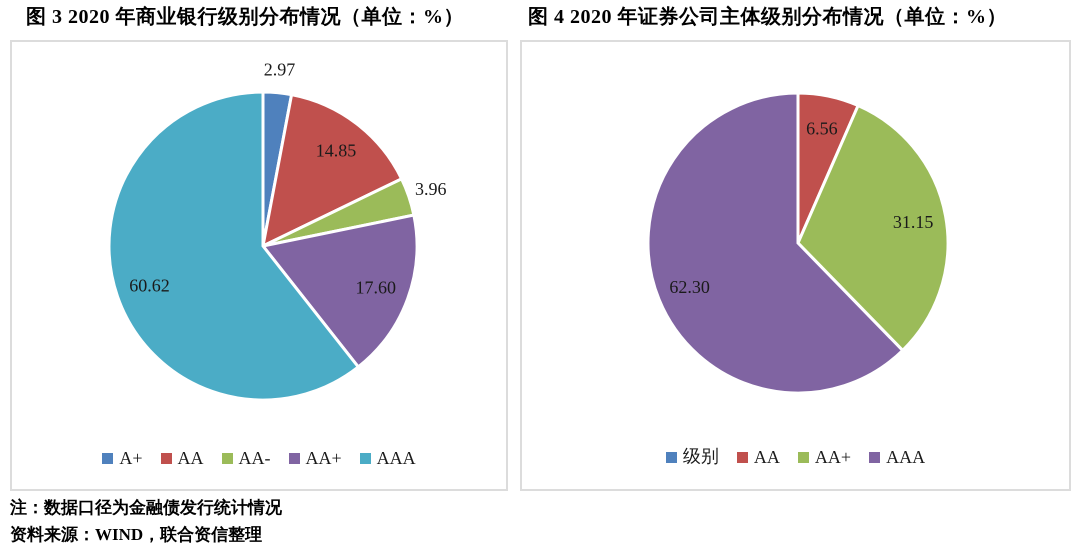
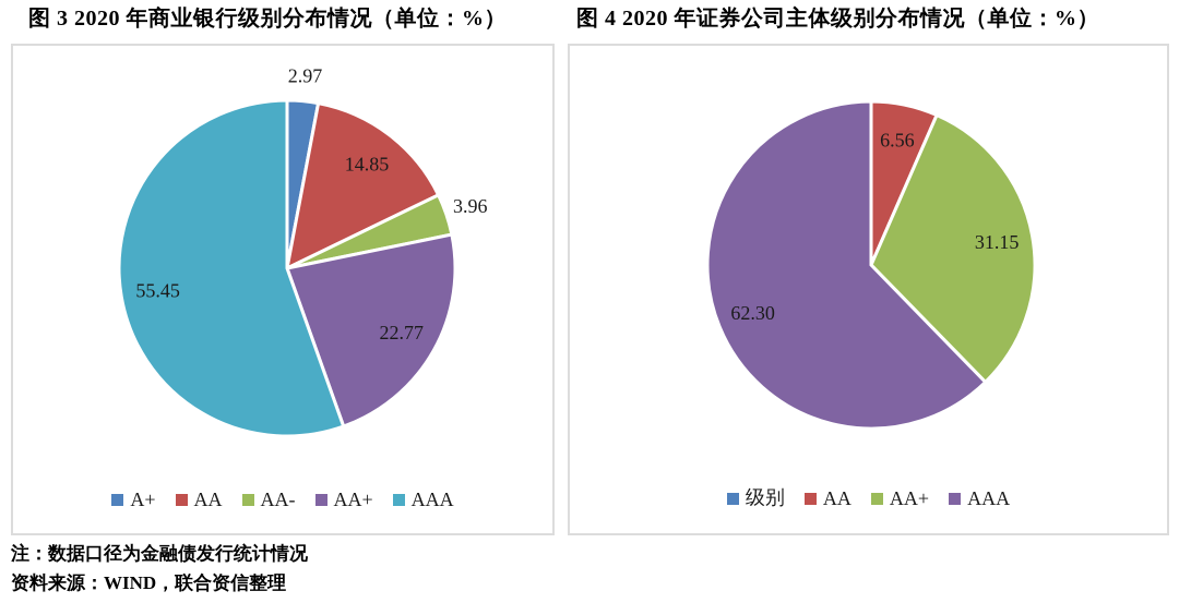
图 3 2020 年商业银行级别分布情况（单位：%）/AA+: 17.60 -> 22.77
图 3 2020 年商业银行级别分布情况（单位：%）/AAA: 60.62 -> 55.45
